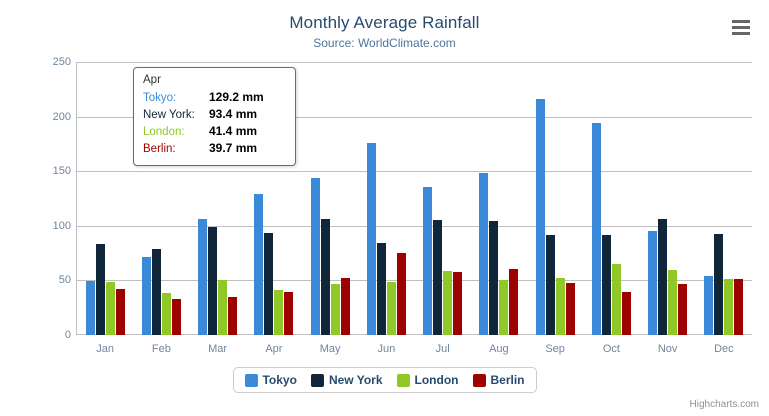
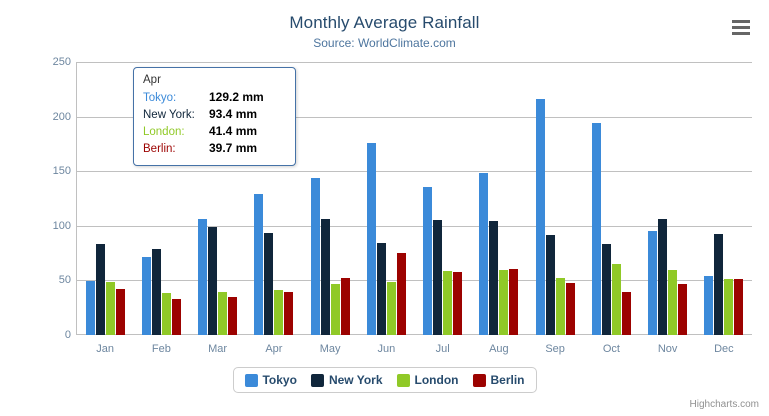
London/Mar: 50 -> 39
London/Aug: 50 -> 60
New York/Oct: 92 -> 84
